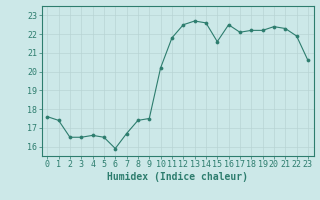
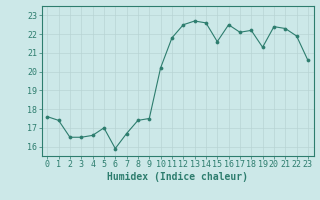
5: 16.5 -> 17.0
19: 22.2 -> 21.3
